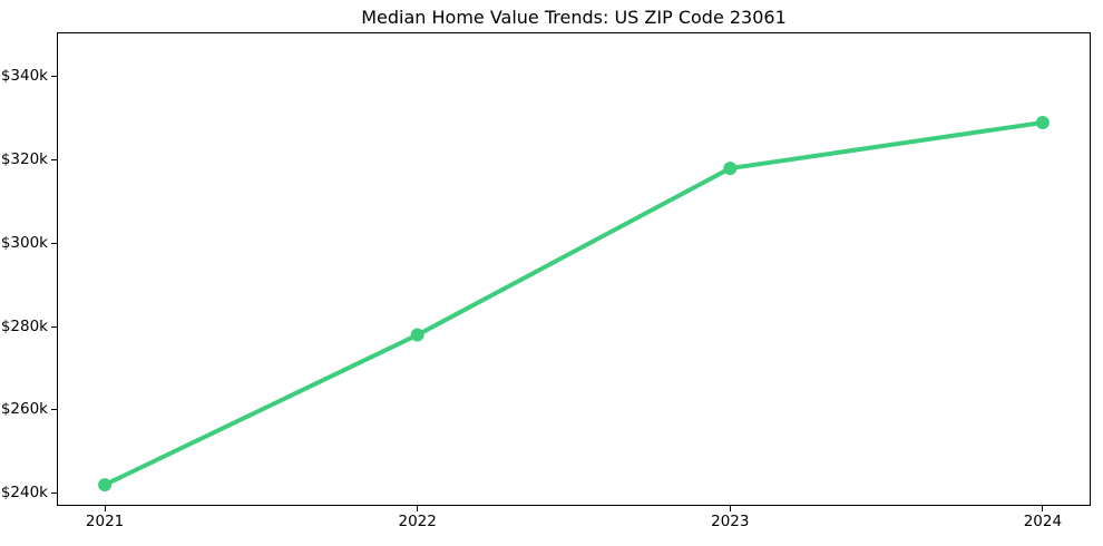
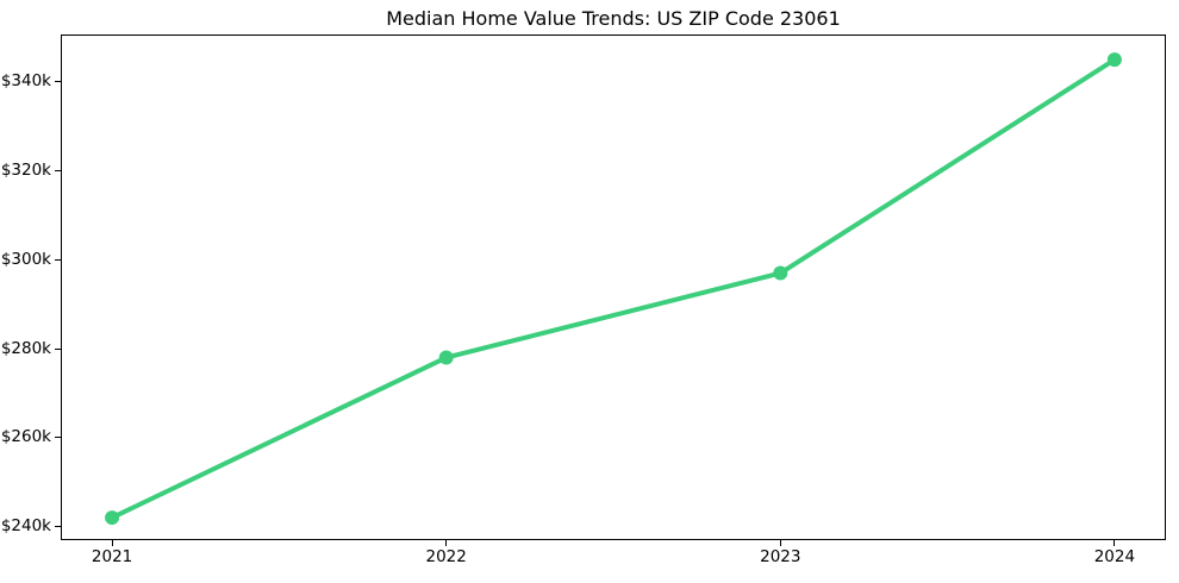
2023: $318k -> $297k
2024: $329k -> $345k
